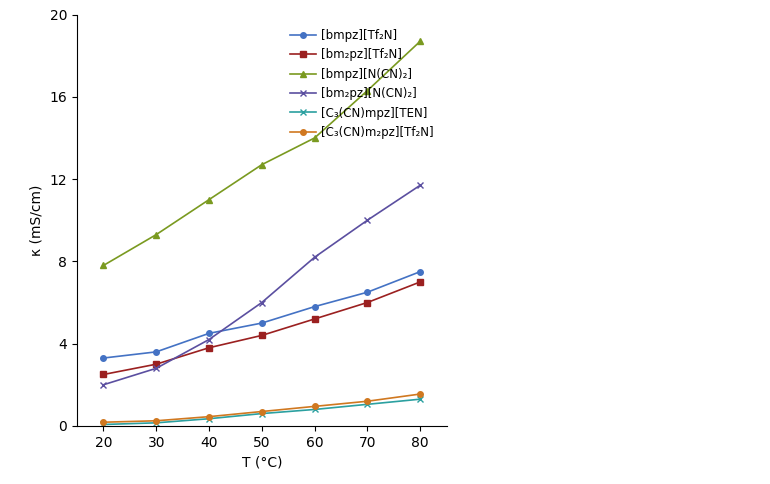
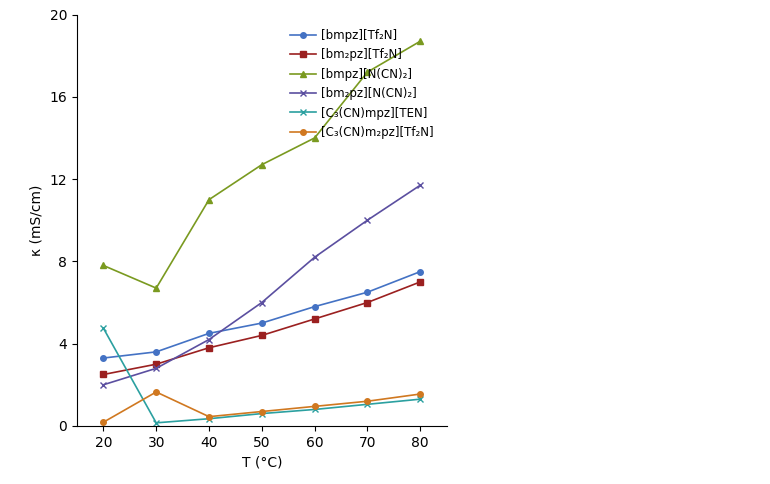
[C₃(CN)mpz][TEN]/20: 0.07 -> 4.75
[bmpz][N(CN)₂]/30: 9.3 -> 6.7
[C₃(CN)m₂pz][Tf₂N]/30: 0.25 -> 1.65
[bmpz][N(CN)₂]/70: 16.3 -> 17.2
